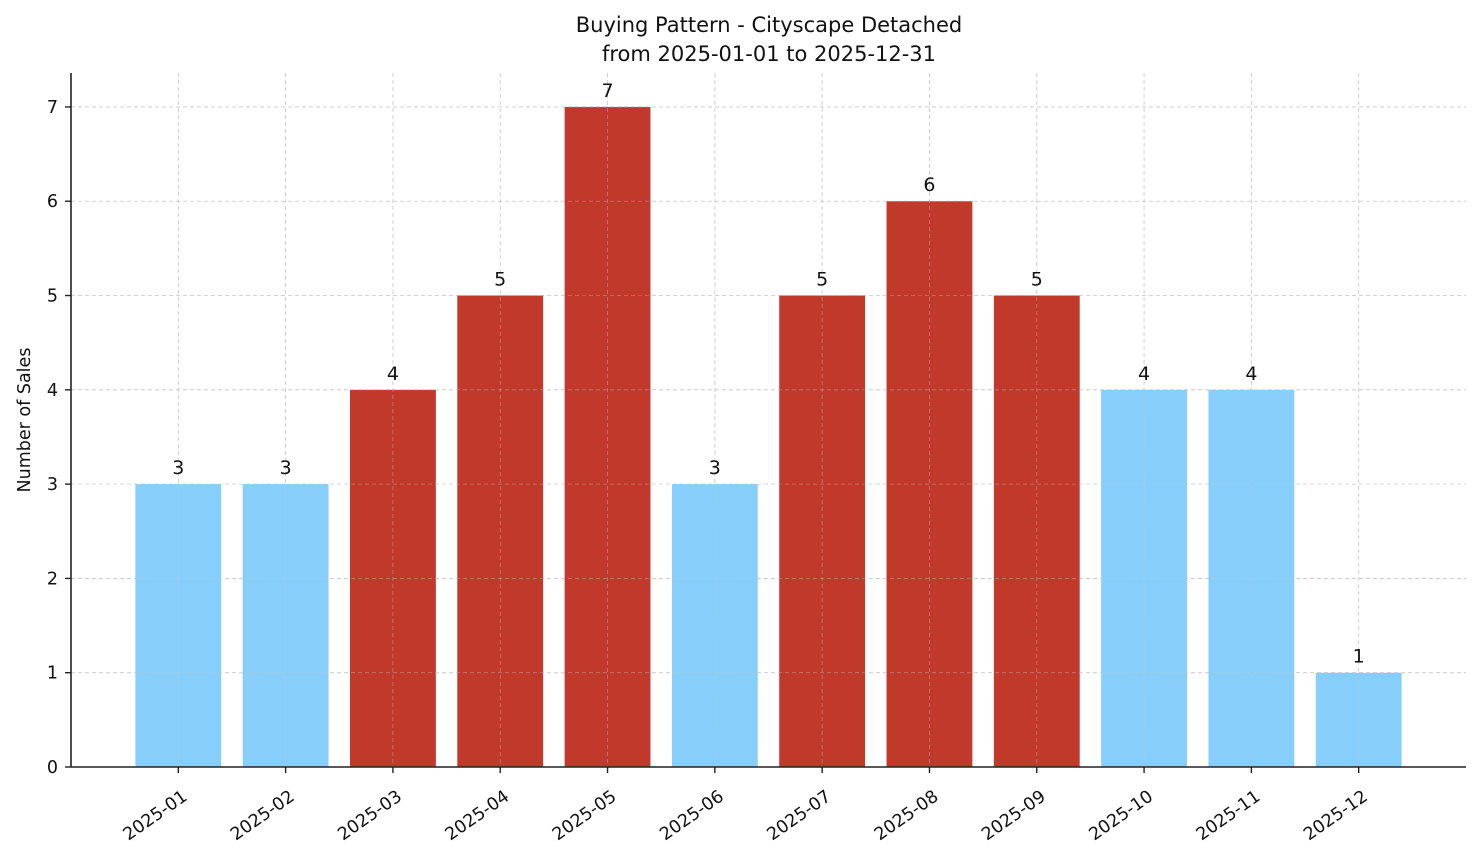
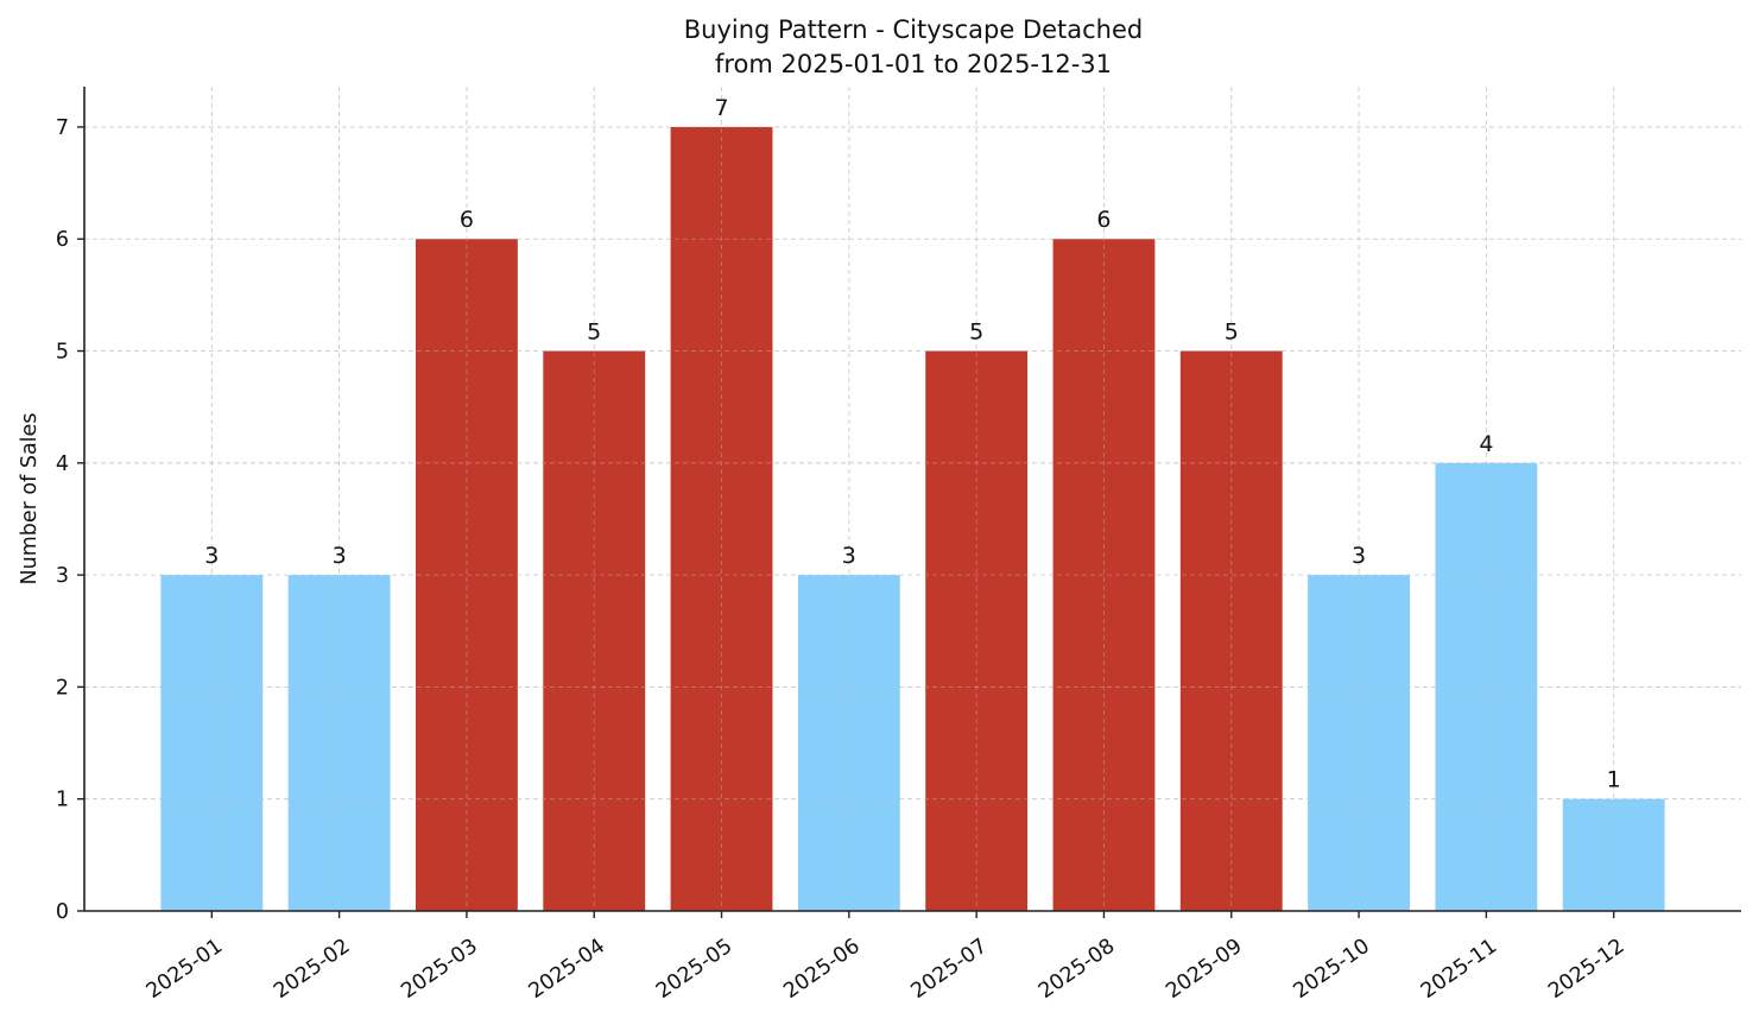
2025-03: 4 -> 6
2025-10: 4 -> 3
